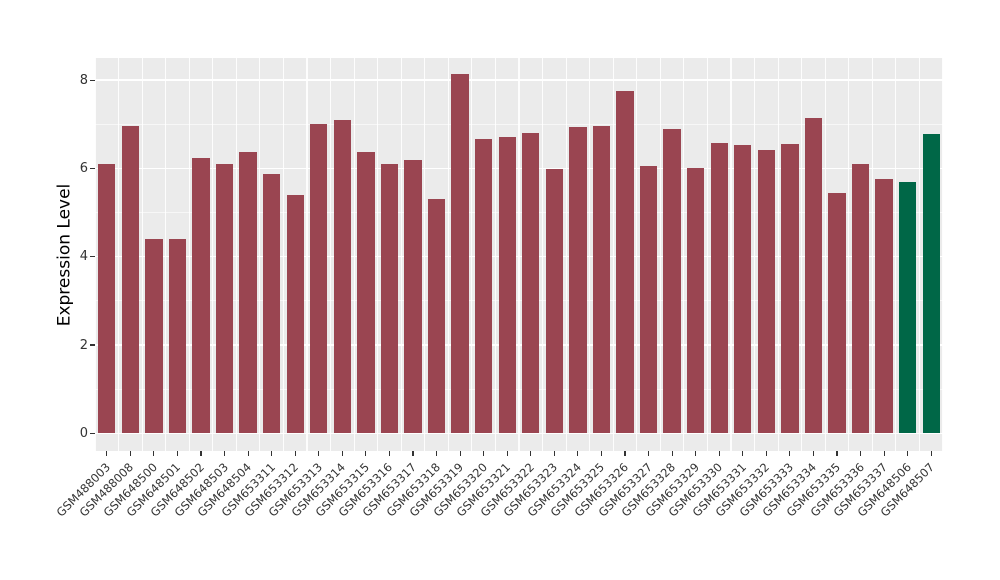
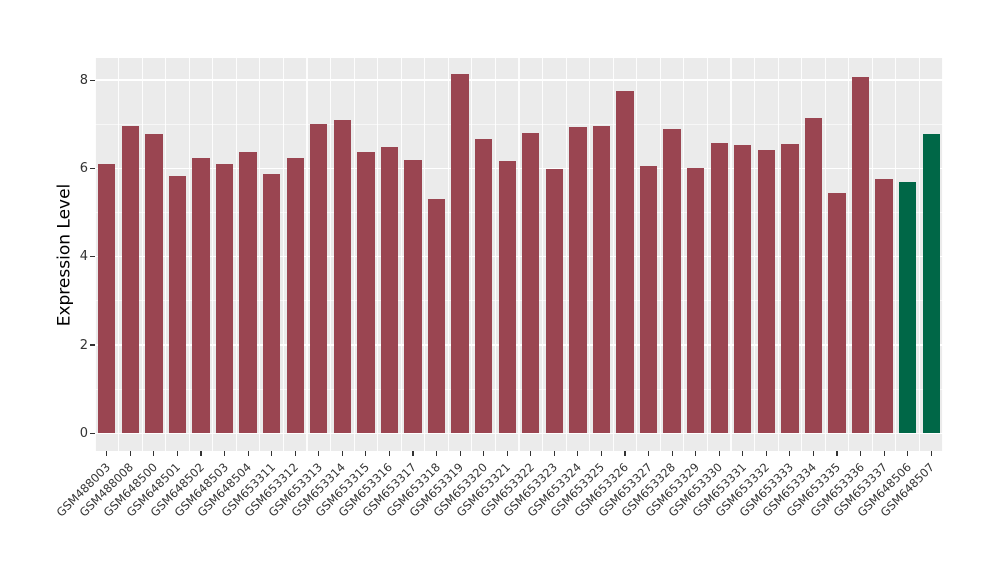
GSM648500: 4.4 -> 6.8
GSM648501: 4.4 -> 5.8
GSM653312: 5.4 -> 6.2
GSM653316: 6.1 -> 6.5
GSM653321: 6.7 -> 6.2
GSM653336: 6.1 -> 8.1
